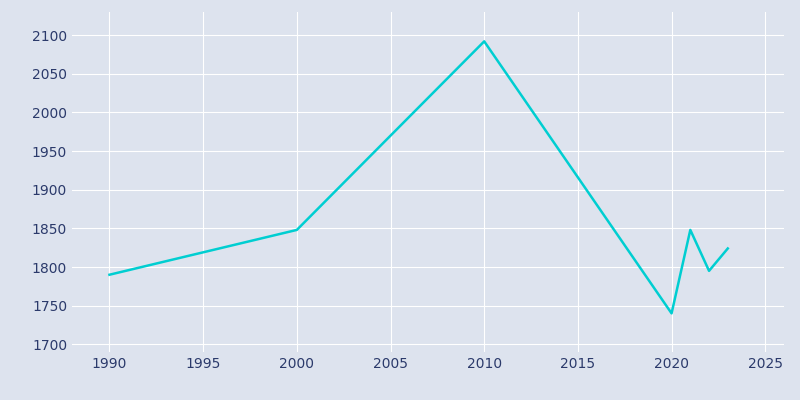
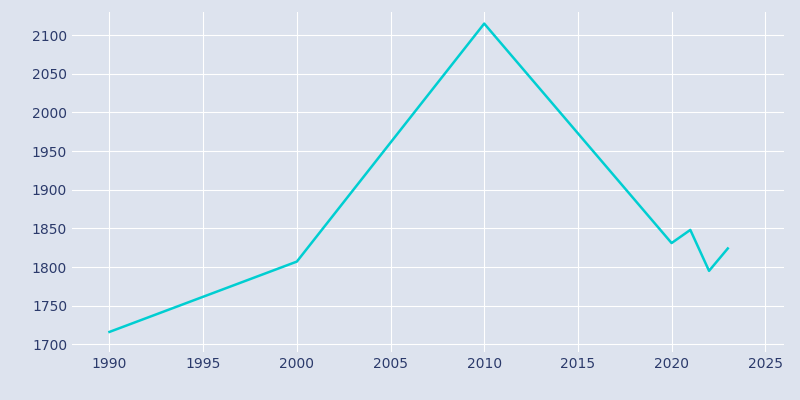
1990: 1790 -> 1716
2000: 1848 -> 1807
2010: 2092 -> 2115
2020: 1740 -> 1831
